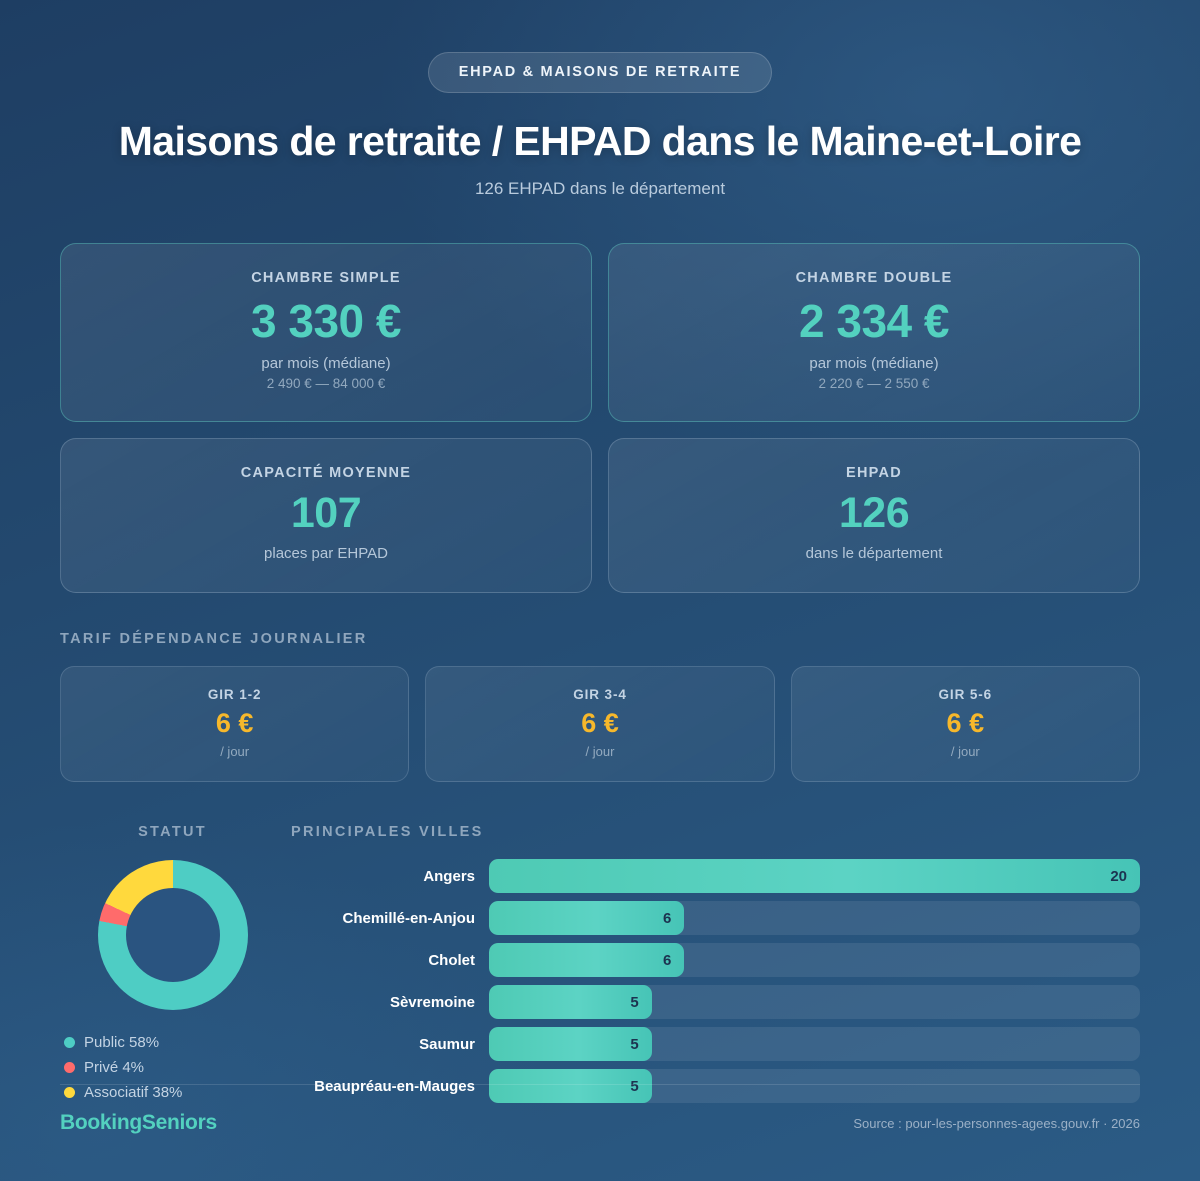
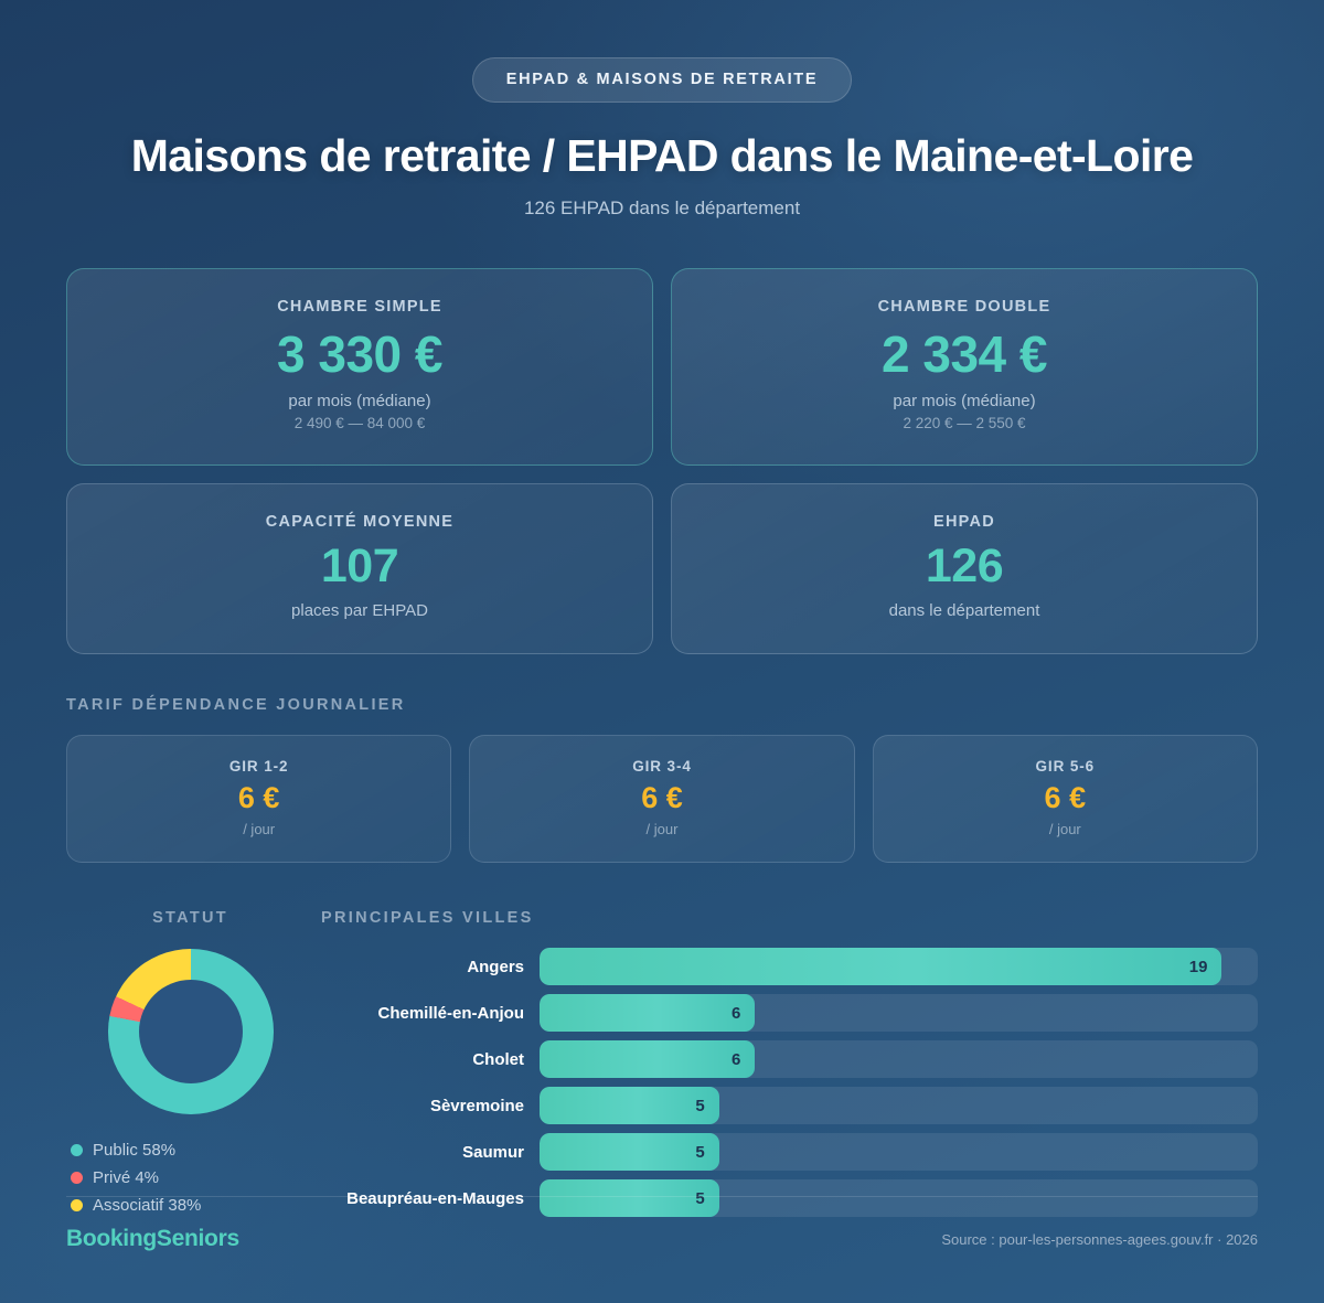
PRINCIPALES VILLES/Angers: 20 -> 19
